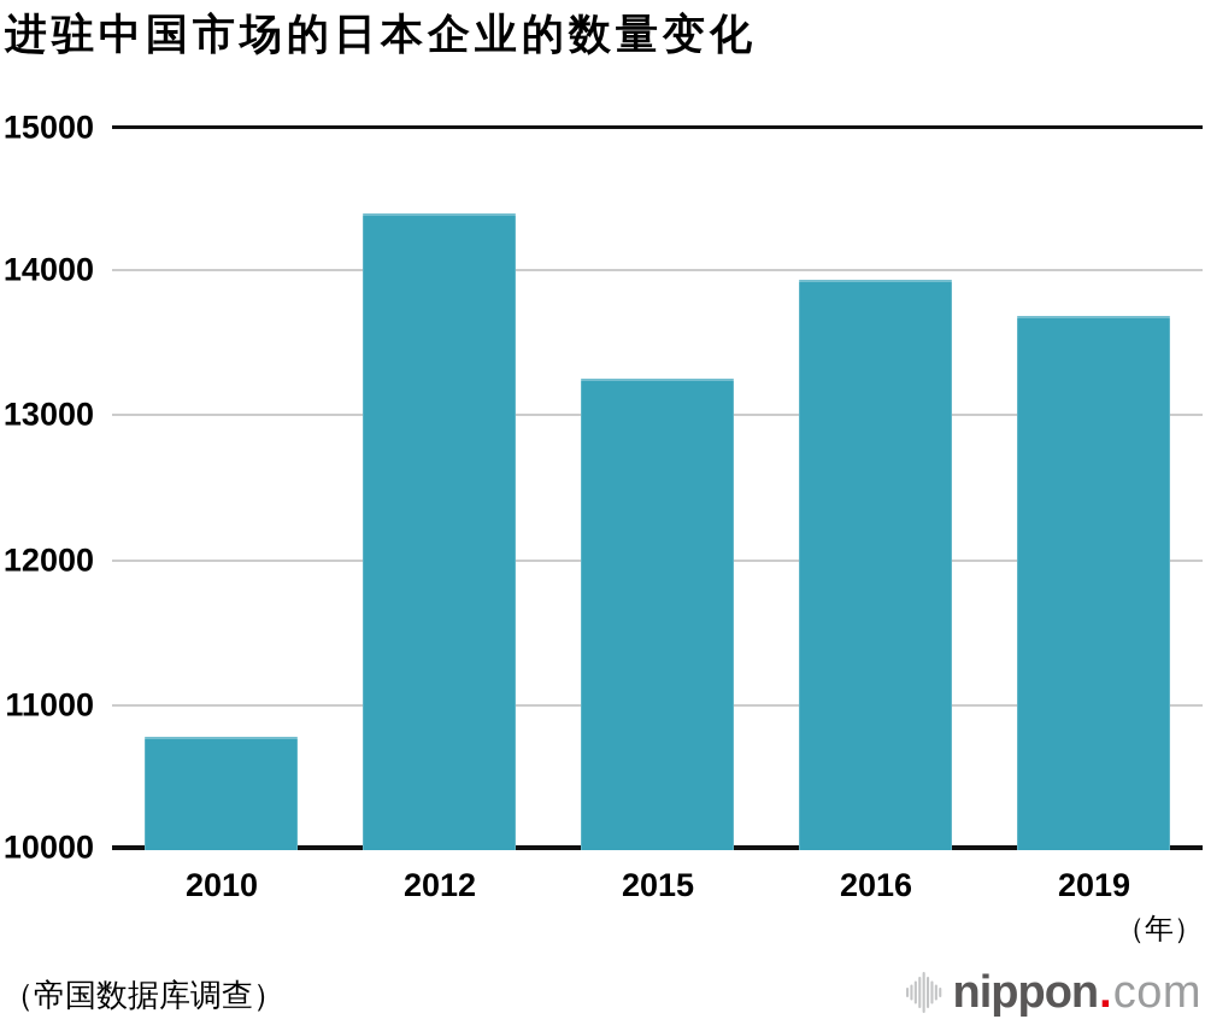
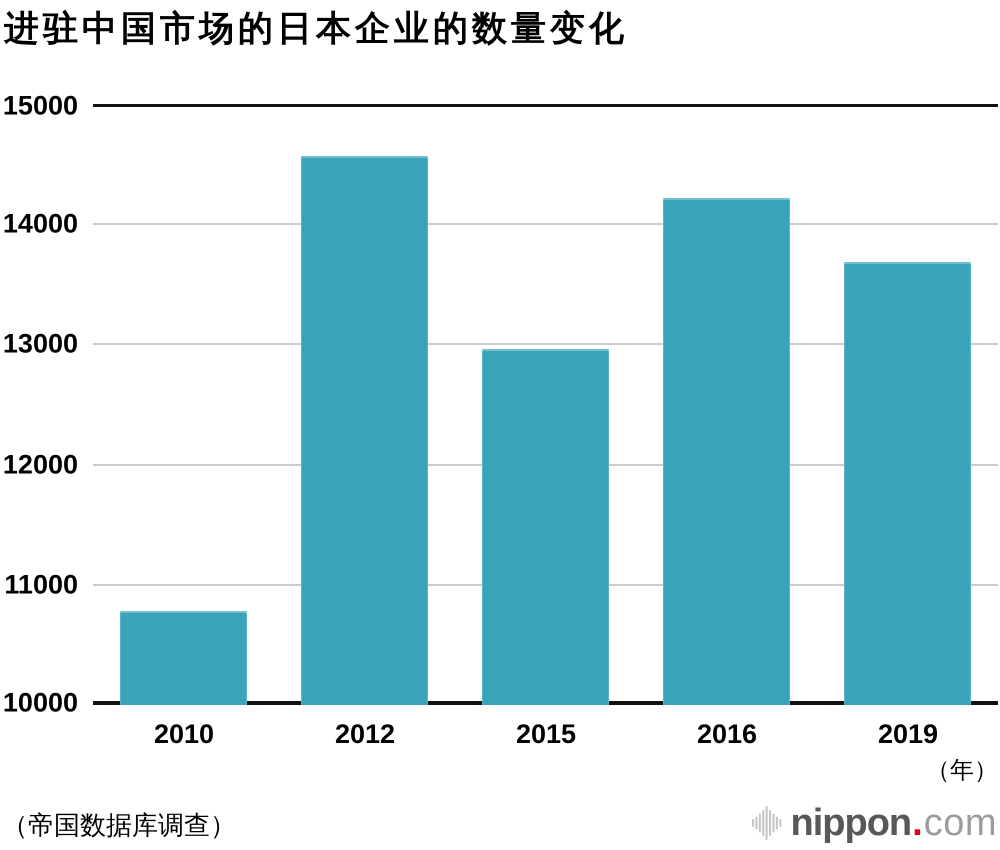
2012: 14390 -> 14570
2015: 13260 -> 12960
2016: 13930 -> 14220
